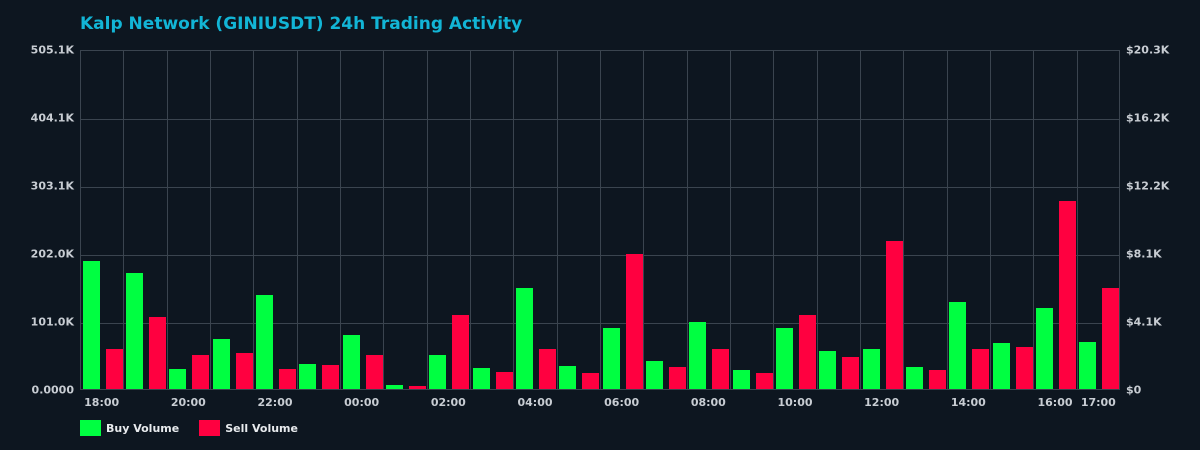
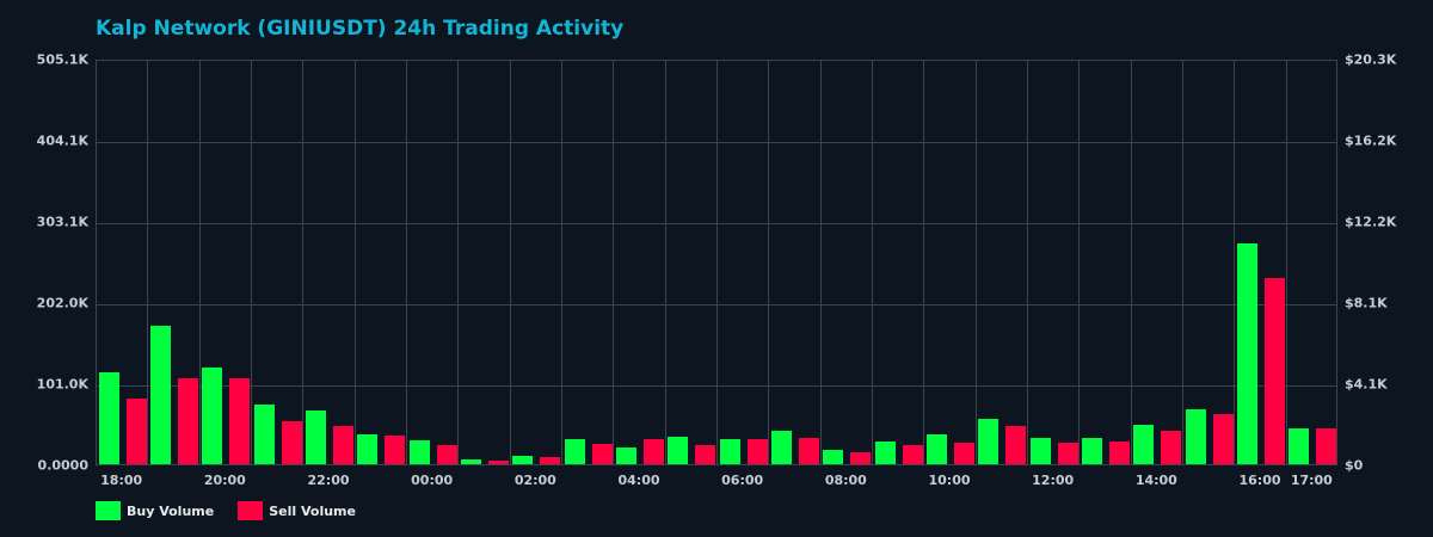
Buy Volume/18:00: 190K -> 110K
Sell Volume/18:00: 60K -> 80K
Buy Volume/20:00: 30K -> 120K
Sell Volume/20:00: 50K -> 110K
Buy Volume/22:00: 140K -> 70K
Sell Volume/22:00: 30K -> 50K
Buy Volume/00:00: 80K -> 30K
Sell Volume/00:00: 50K -> 20K
Buy Volume/02:00: 50K -> 10K
Sell Volume/02:00: 110K -> 10K
Buy Volume/04:00: 150K -> 20K
Sell Volume/04:00: 60K -> 30K
Buy Volume/06:00: 90K -> 30K
Sell Volume/06:00: 200K -> 30K
Buy Volume/08:00: 100K -> 20K
Sell Volume/08:00: 60K -> 10K
Buy Volume/10:00: 90K -> 40K
Sell Volume/10:00: 110K -> 30K
Buy Volume/12:00: 60K -> 30K
Sell Volume/12:00: 220K -> 30K
Buy Volume/14:00: 130K -> 50K
Sell Volume/14:00: 60K -> 40K
Buy Volume/16:00: 120K -> 270K
Sell Volume/16:00: 280K -> 230K
Buy Volume/17:00: 70K -> 40K
Sell Volume/17:00: 150K -> 40K
